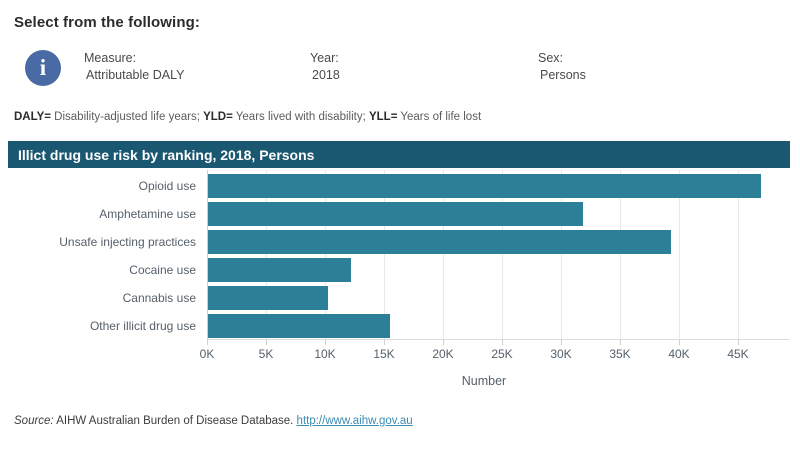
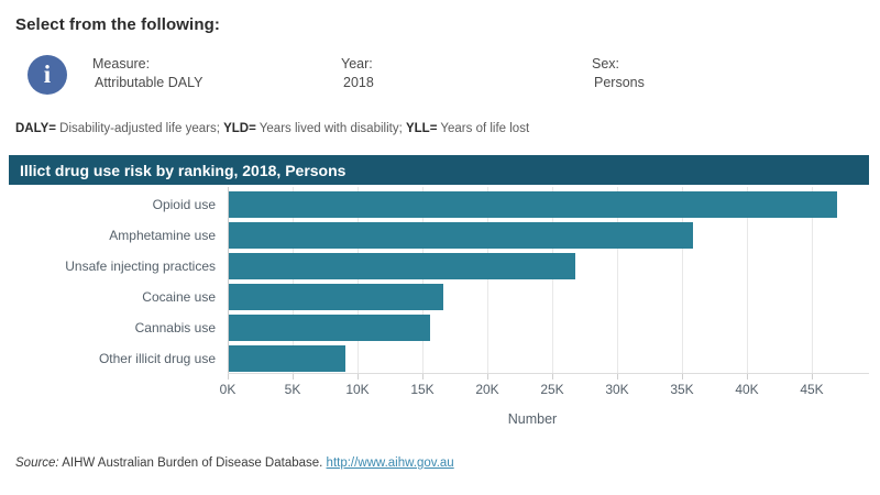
Amphetamine use: 31.8K -> 35.8K
Unsafe injecting practices: 39.2K -> 26.7K
Cocaine use: 12.1K -> 16.5K
Cannabis use: 10.2K -> 15.5K
Other illicit drug use: 15.4K -> 9.0K
